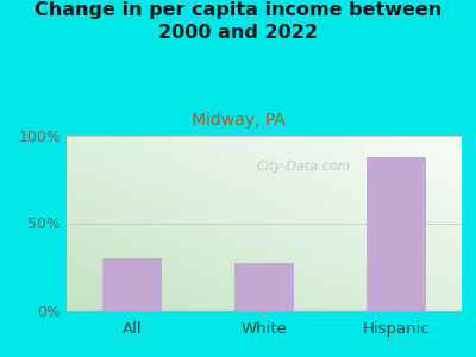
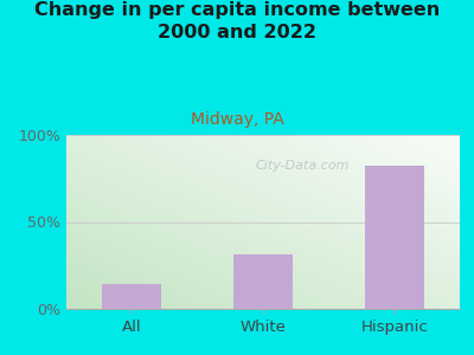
All: 30% -> 14%
White: 27% -> 31%
Hispanic: 88% -> 82%
